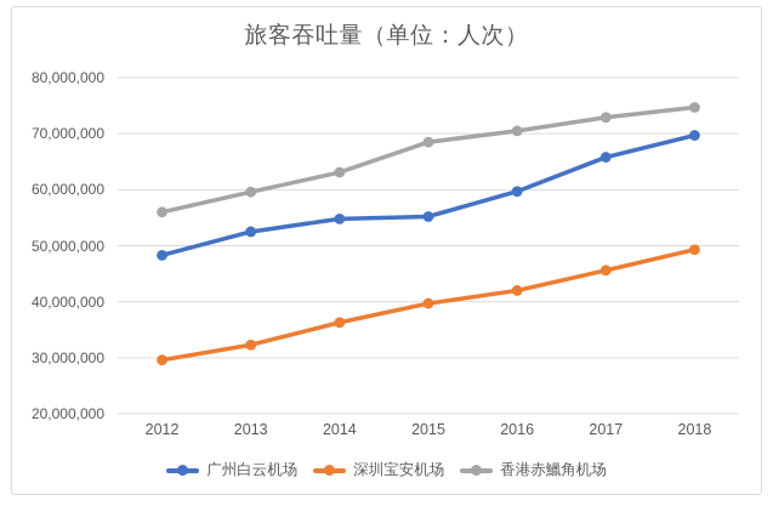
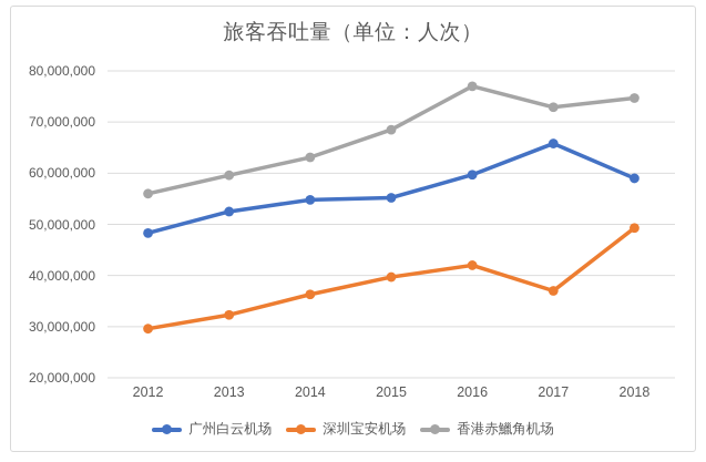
香港赤鱲角机场/2016: 70000000 -> 77000000
深圳宝安机场/2017: 46000000 -> 37000000
广州白云机场/2018: 70000000 -> 59000000
